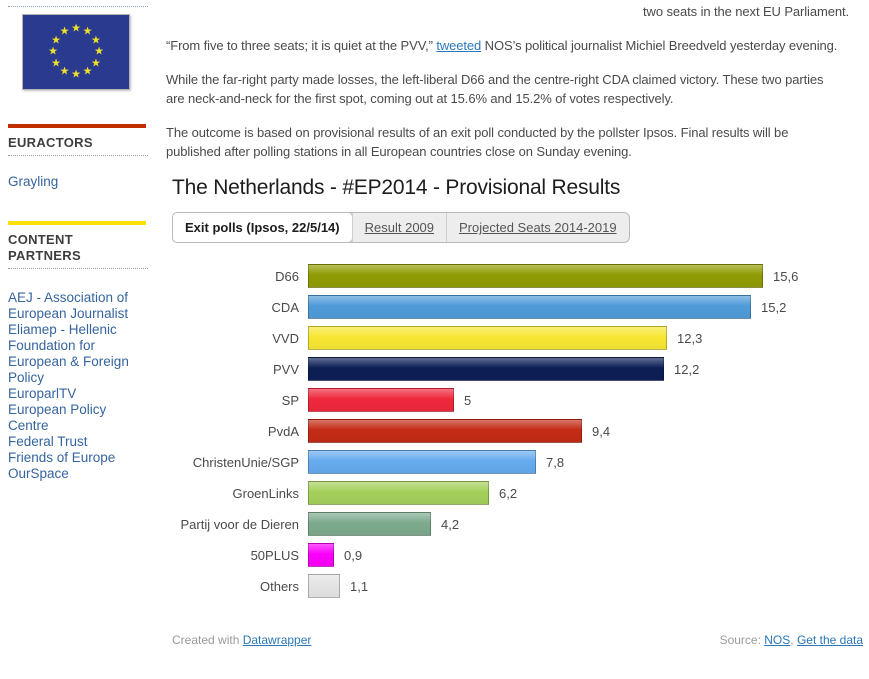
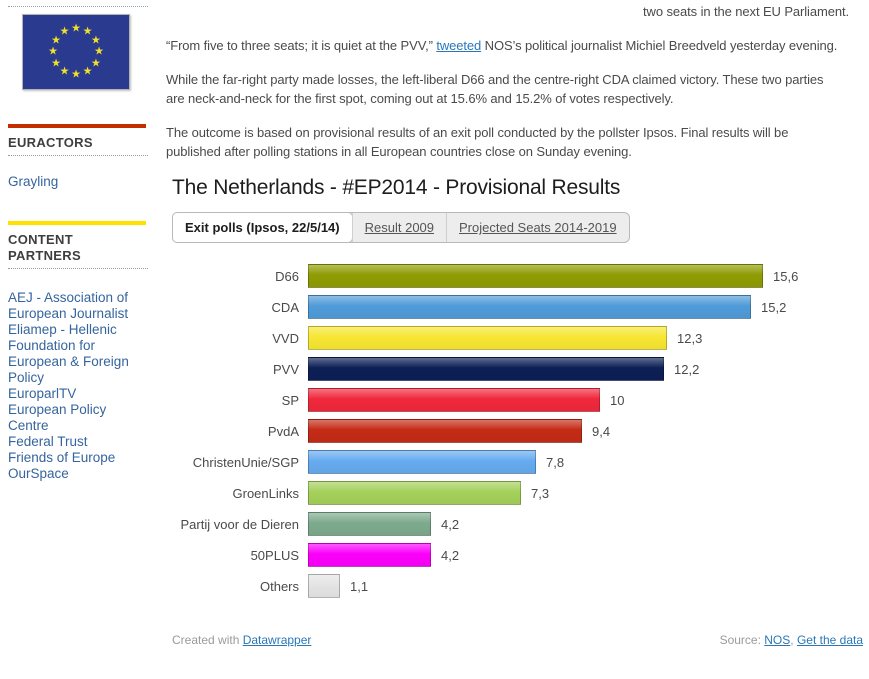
SP: 5 -> 10
GroenLinks: 6,2 -> 7,3
50PLUS: 0,9 -> 4,2
